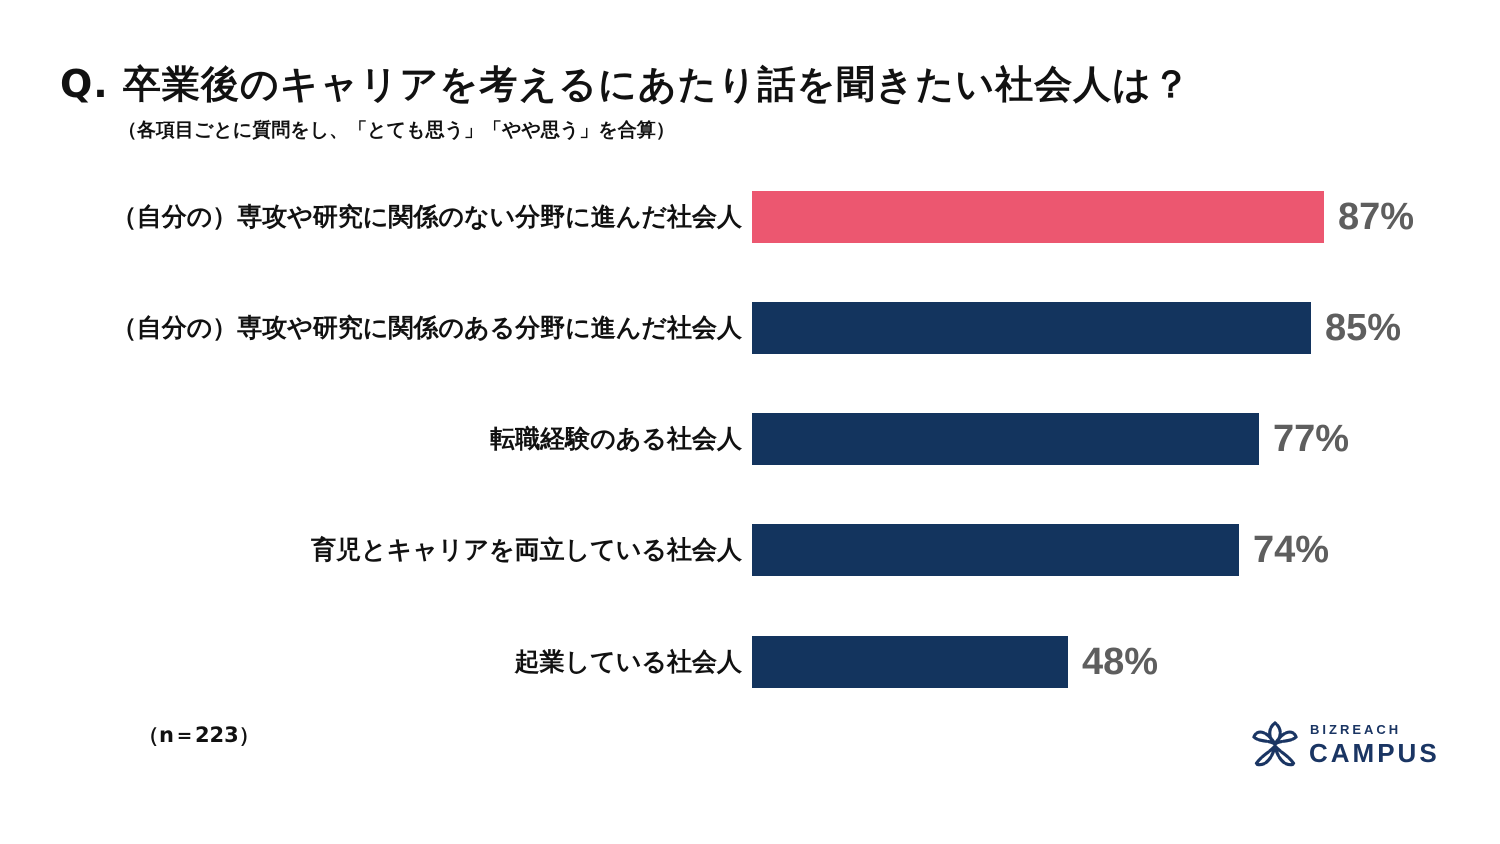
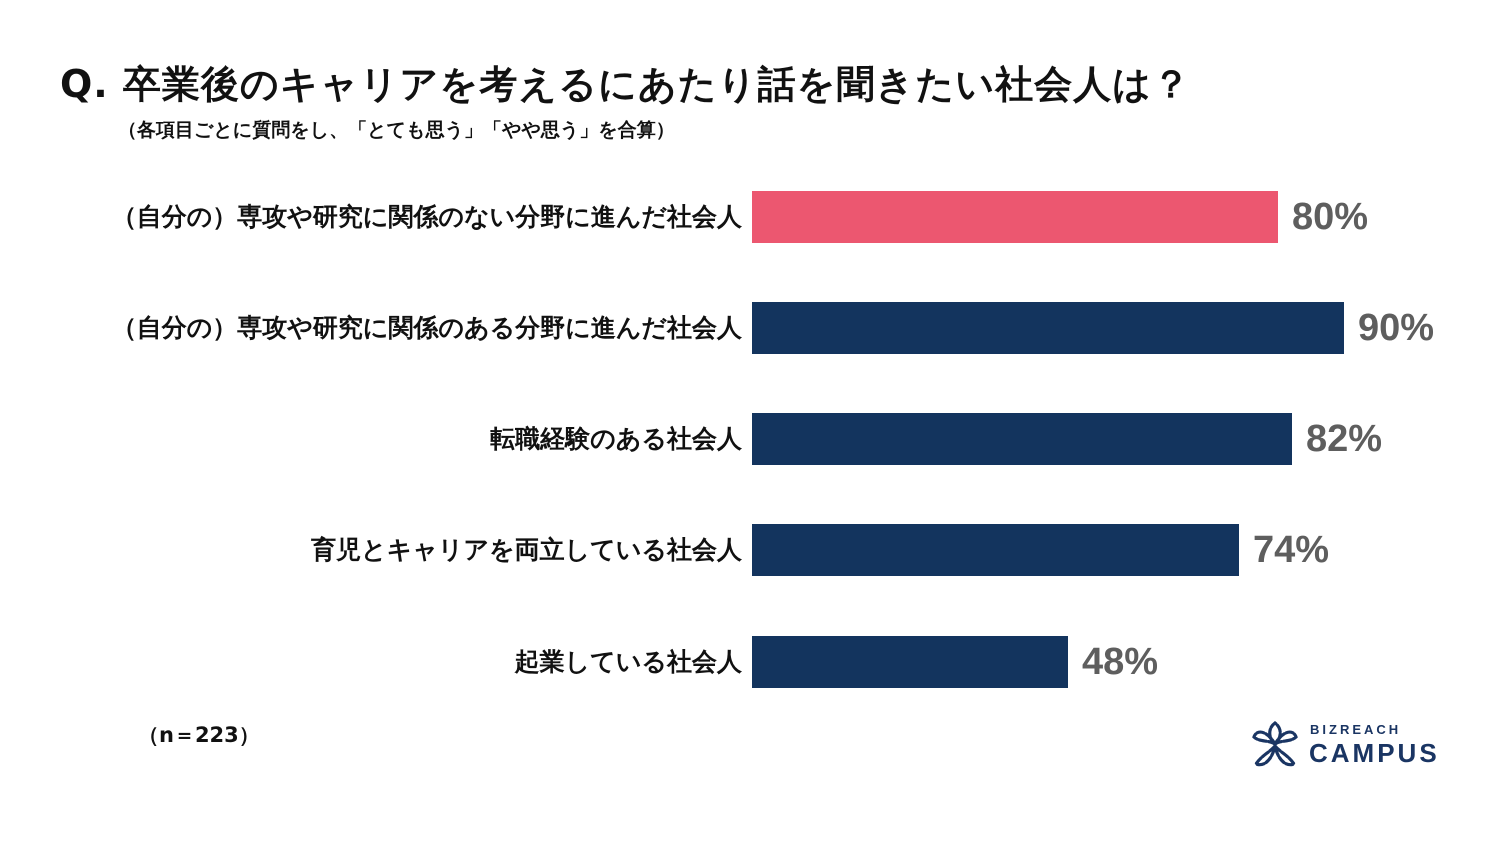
（自分の）専攻や研究に関係のない分野に進んだ社会人: 87% -> 80%
（自分の）専攻や研究に関係のある分野に進んだ社会人: 85% -> 90%
転職経験のある社会人: 77% -> 82%
